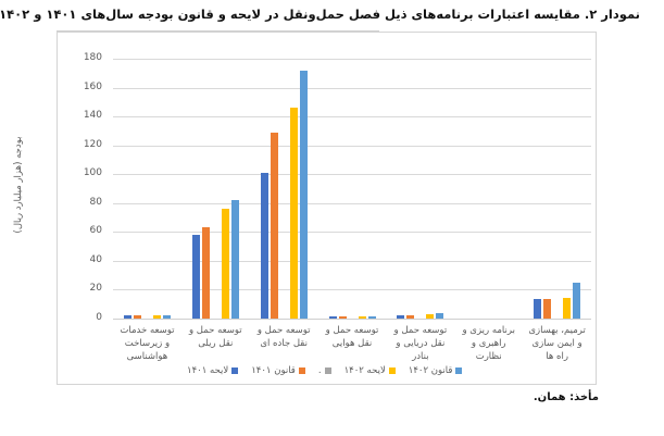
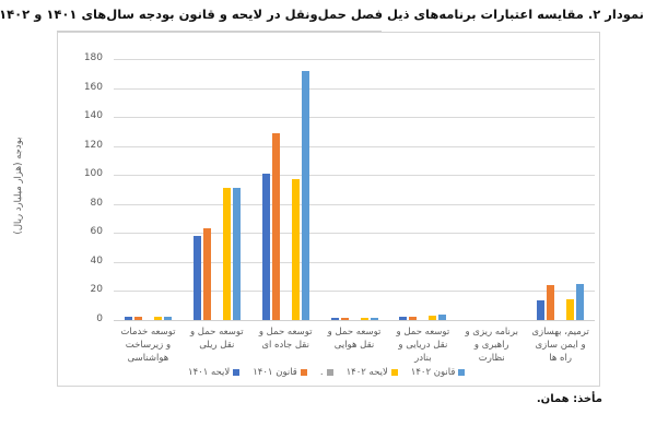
لایحه ۱۴۰۲/توسعه حمل و نقل ریلی: 76 -> 91
قانون ۱۴۰۲/توسعه حمل و نقل ریلی: 82 -> 91
لایحه ۱۴۰۲/توسعه حمل و نقل جاده ای: 146 -> 97
قانون ۱۴۰۱/ترمیم، بهسازی و ایمن سازی راه ها: 14 -> 24
